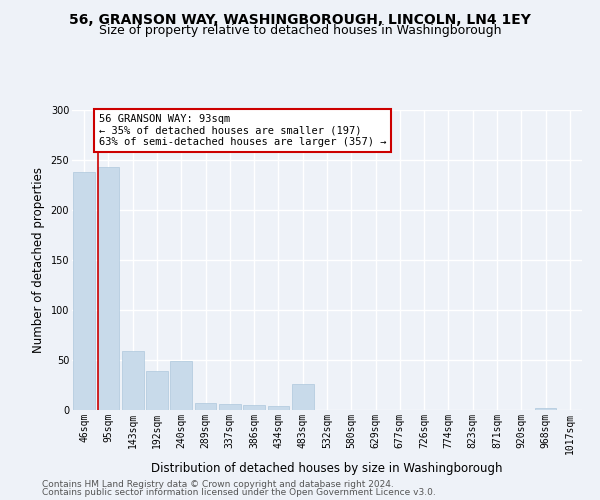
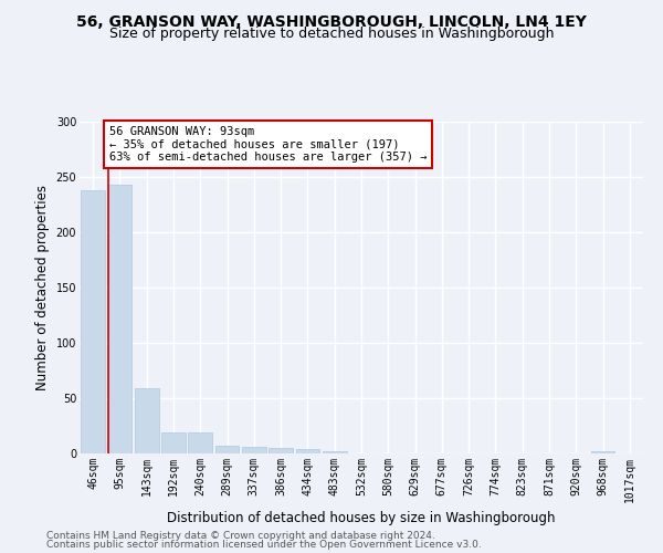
192sqm: 39 -> 19
240sqm: 49 -> 19
483sqm: 26 -> 2
